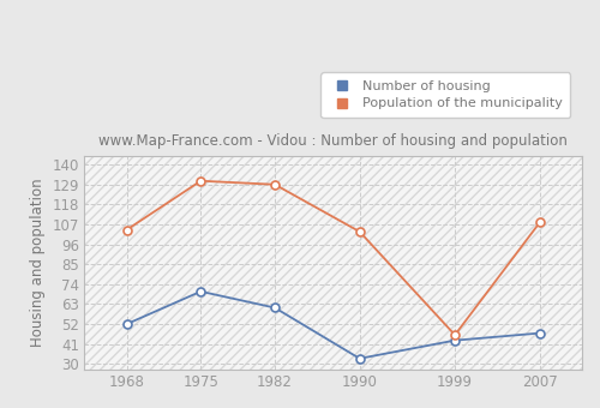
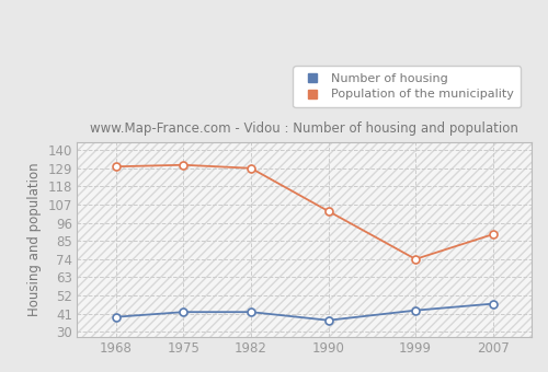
Number of housing/1968: 52 -> 39
Population of the municipality/1968: 104 -> 130
Number of housing/1975: 70 -> 42
Number of housing/1982: 61 -> 42
Number of housing/1990: 33 -> 37
Population of the municipality/1999: 46 -> 74
Population of the municipality/2007: 108 -> 89
